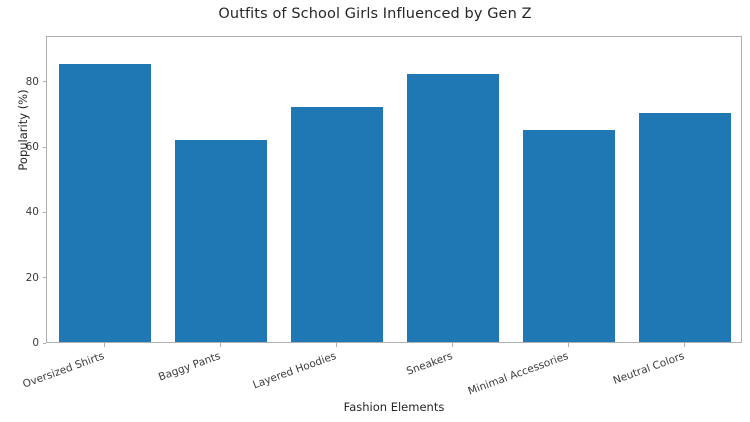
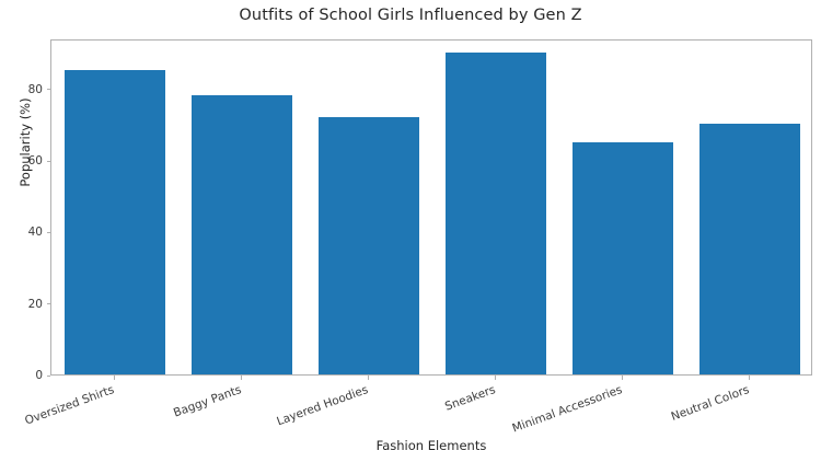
Baggy Pants: 62 -> 78
Sneakers: 82 -> 90
